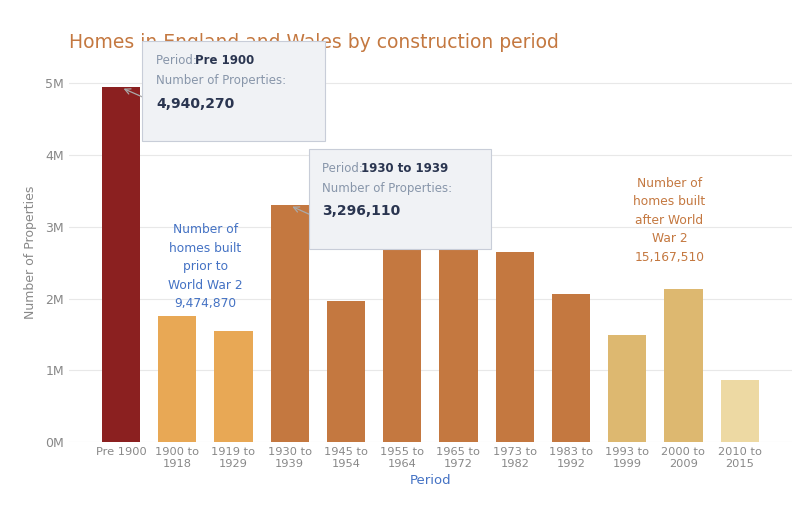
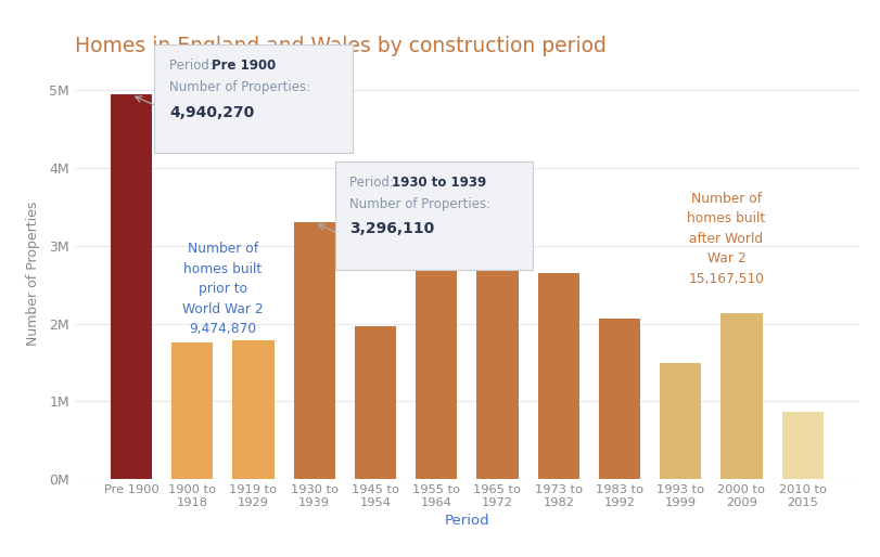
1919 to 1929: 1.55M -> 1.78M
